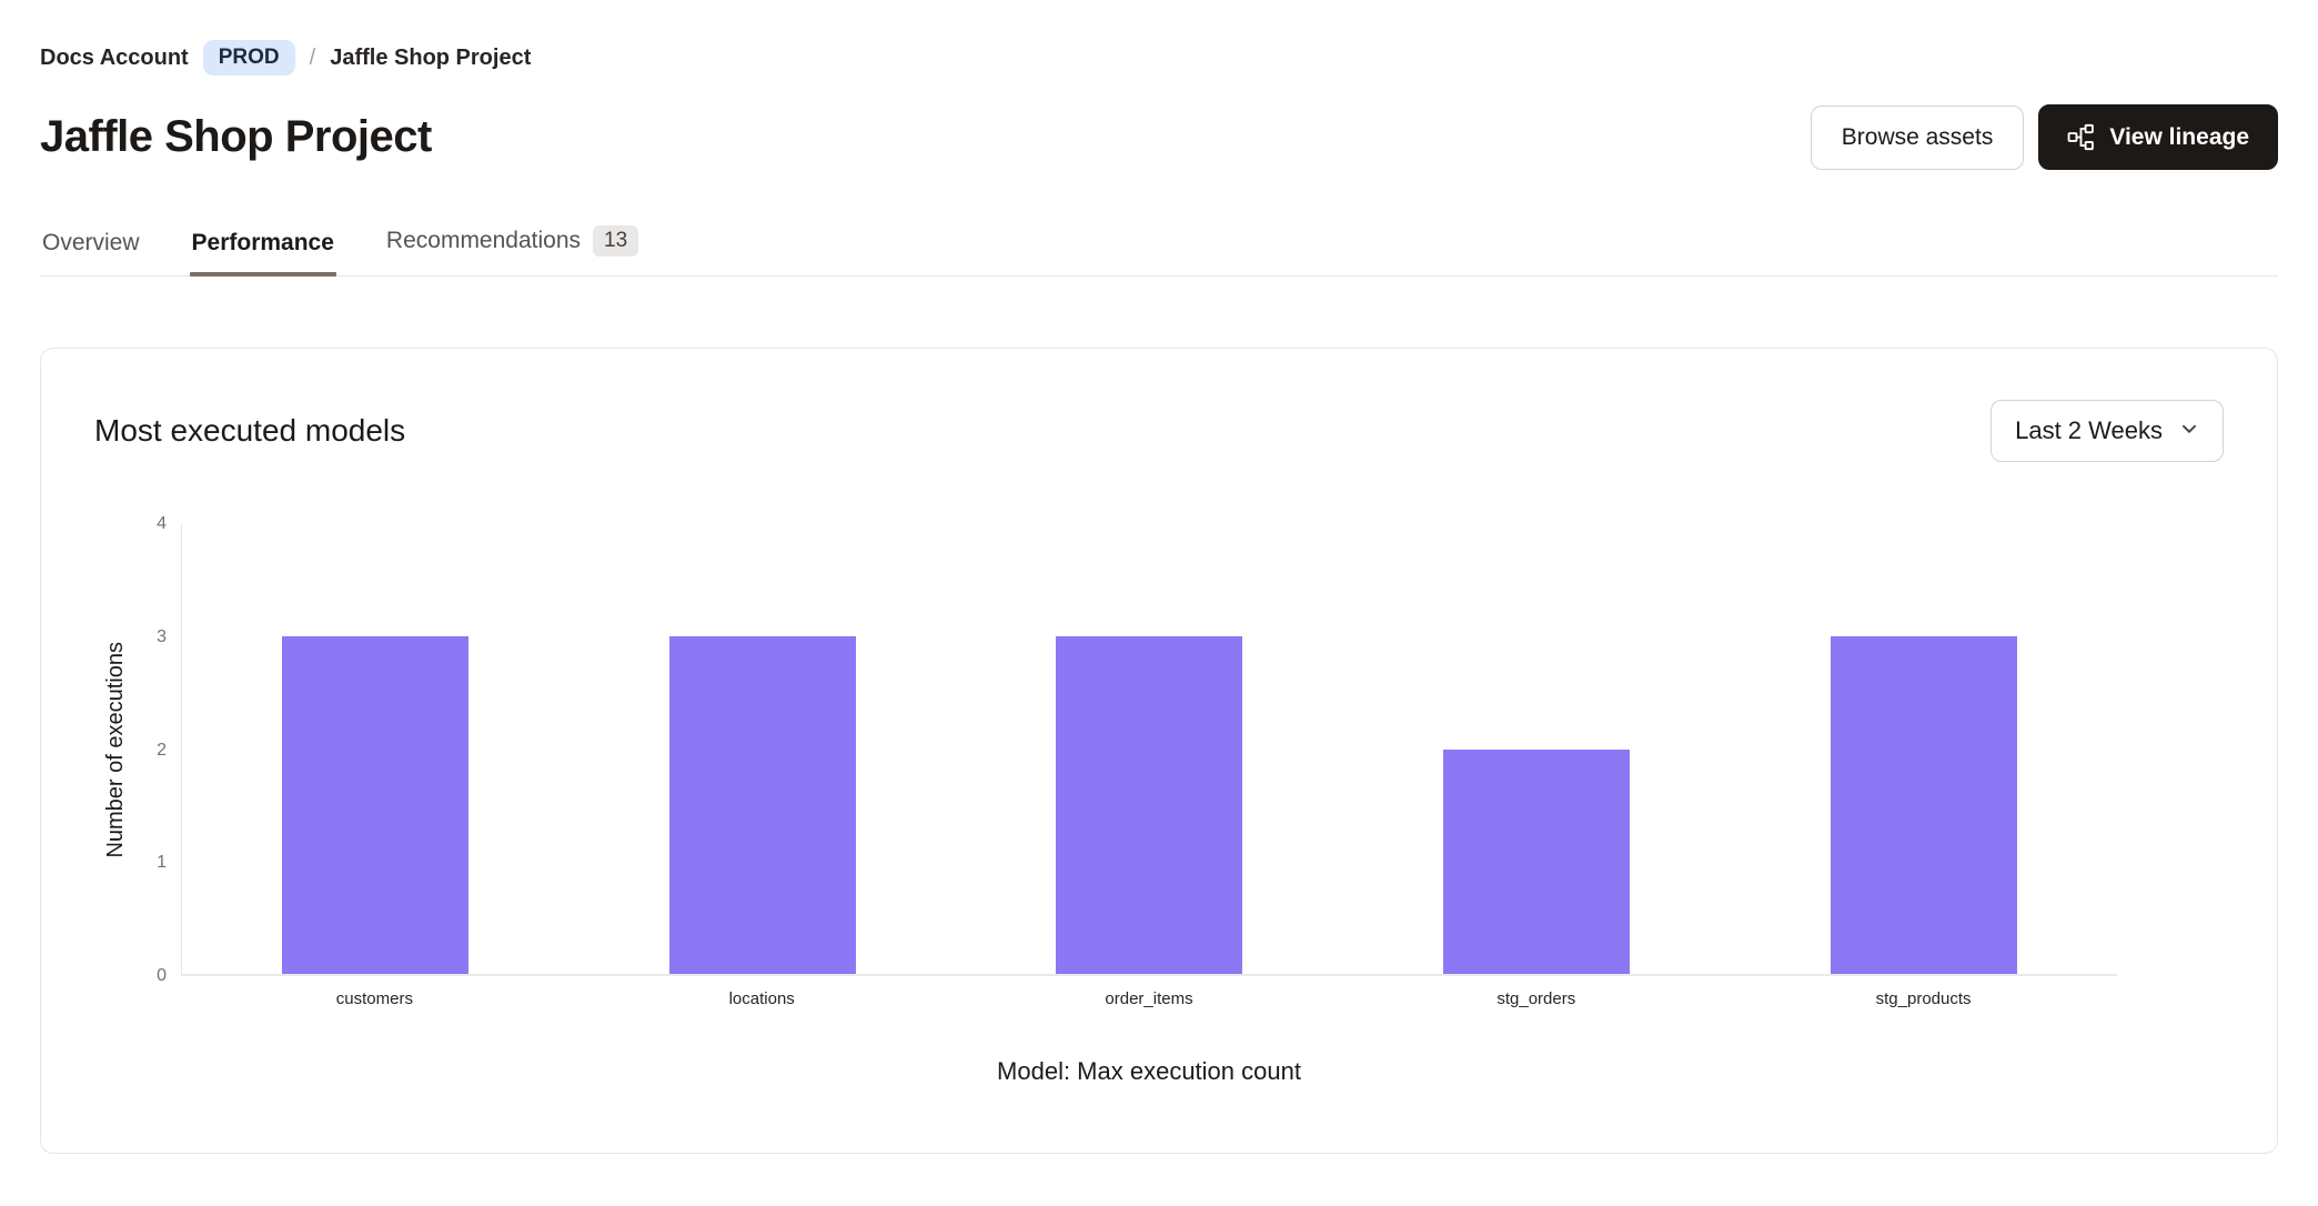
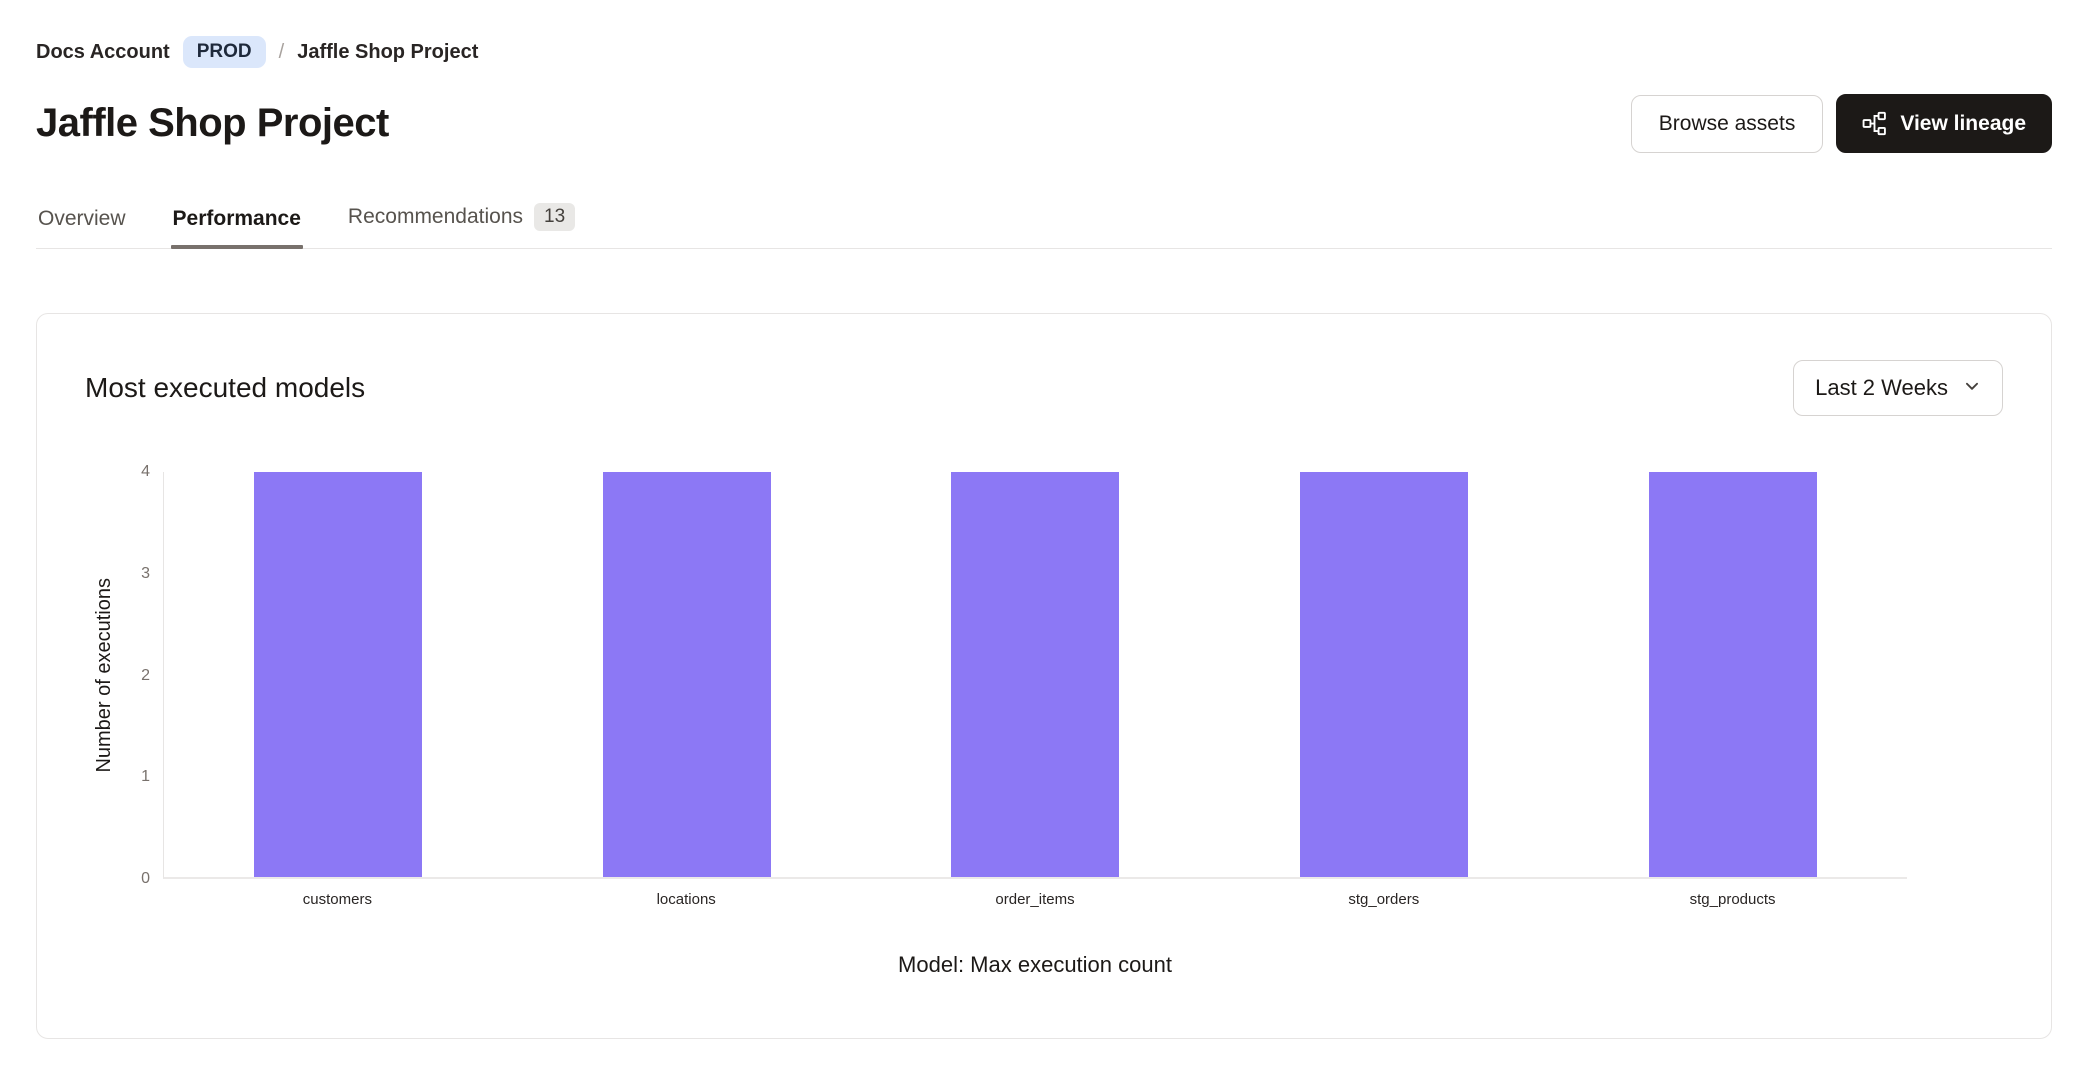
customers: 3 -> 4
locations: 3 -> 4
order_items: 3 -> 4
stg_orders: 2 -> 4
stg_products: 3 -> 4
